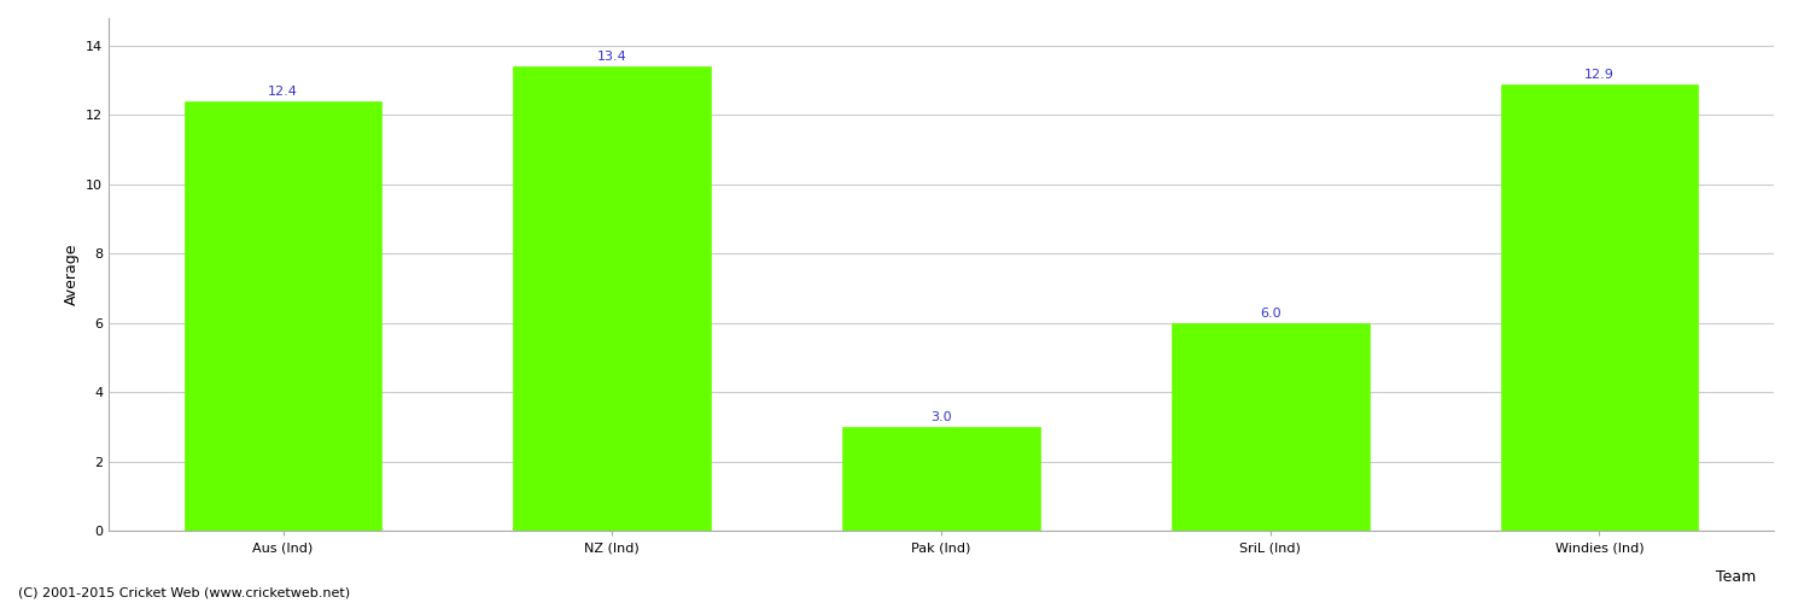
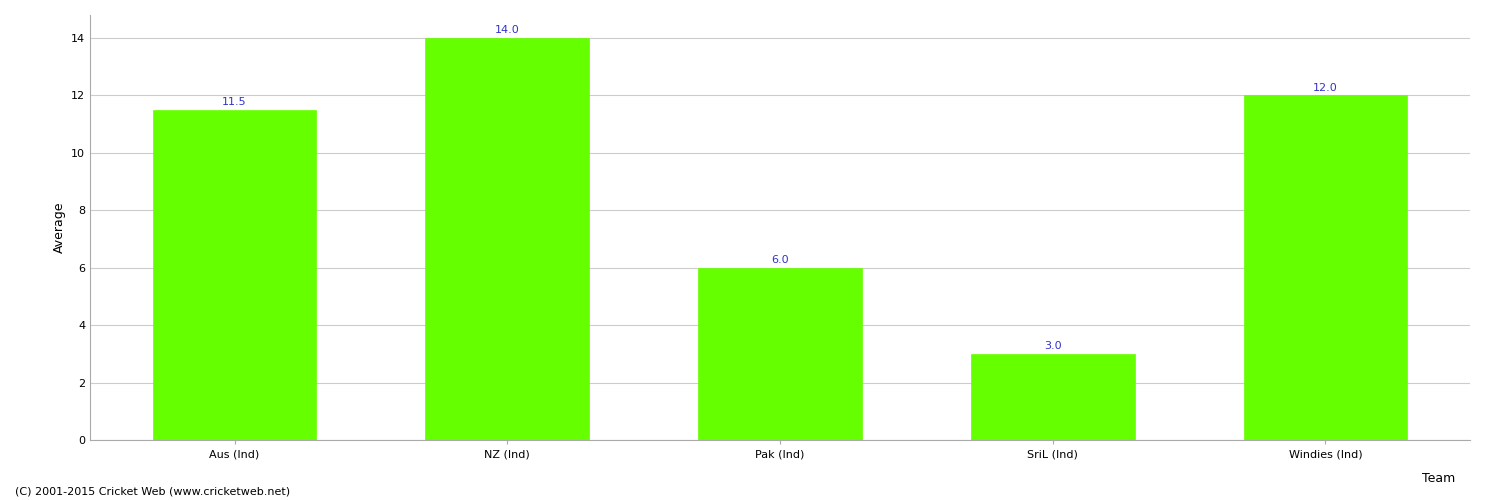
Aus (Ind): 12.4 -> 11.5
NZ (Ind): 13.4 -> 14.0
Pak (Ind): 3.0 -> 6.0
SriL (Ind): 6.0 -> 3.0
Windies (Ind): 12.9 -> 12.0
